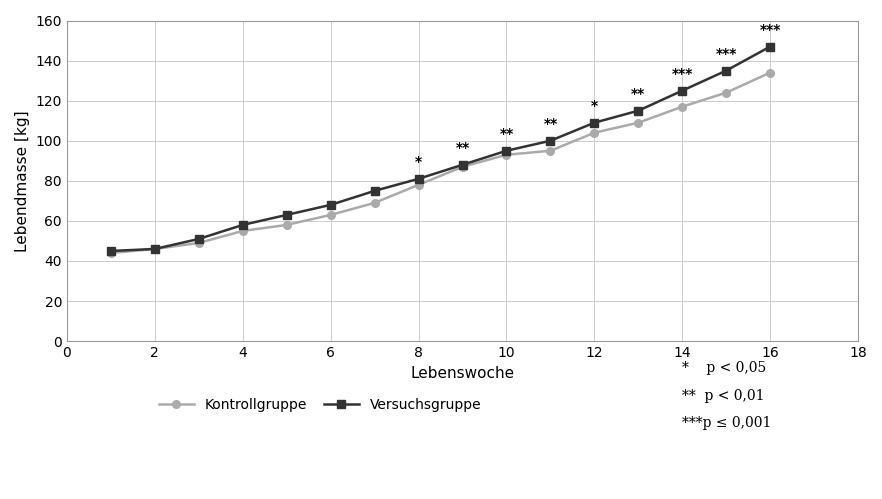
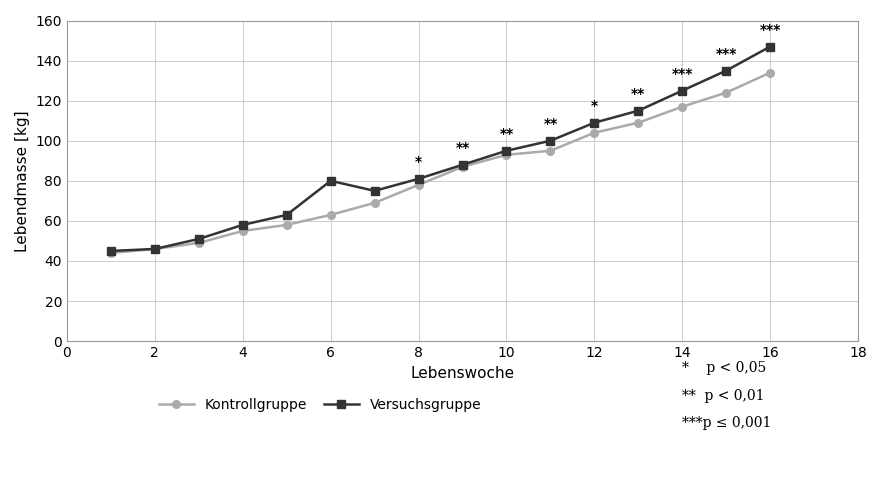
Versuchsgruppe/6: 68 -> 80
